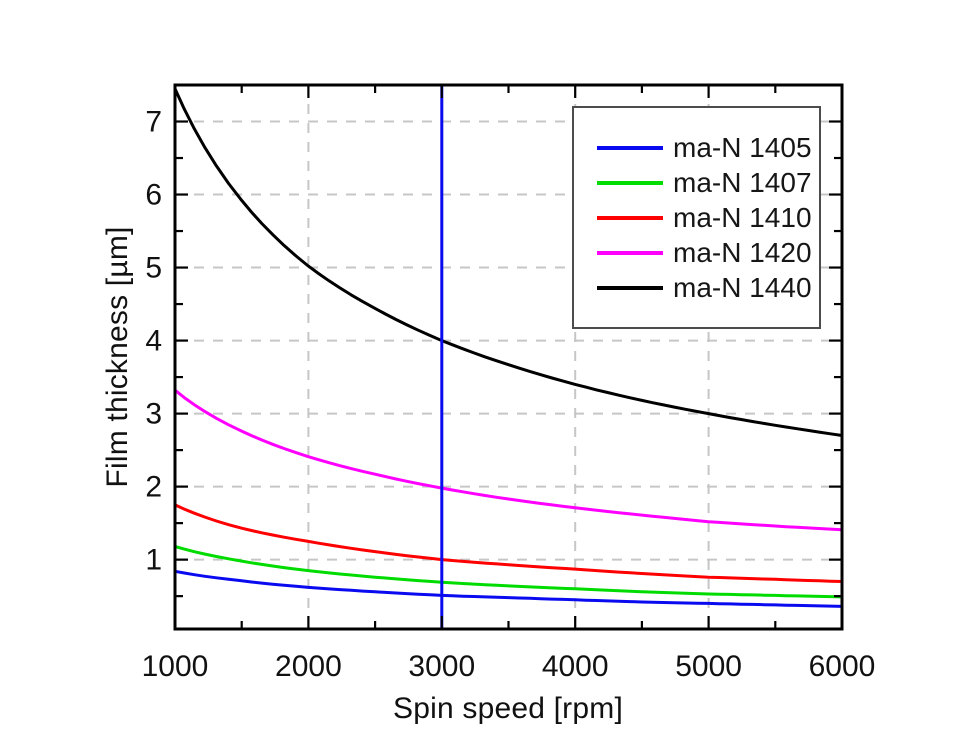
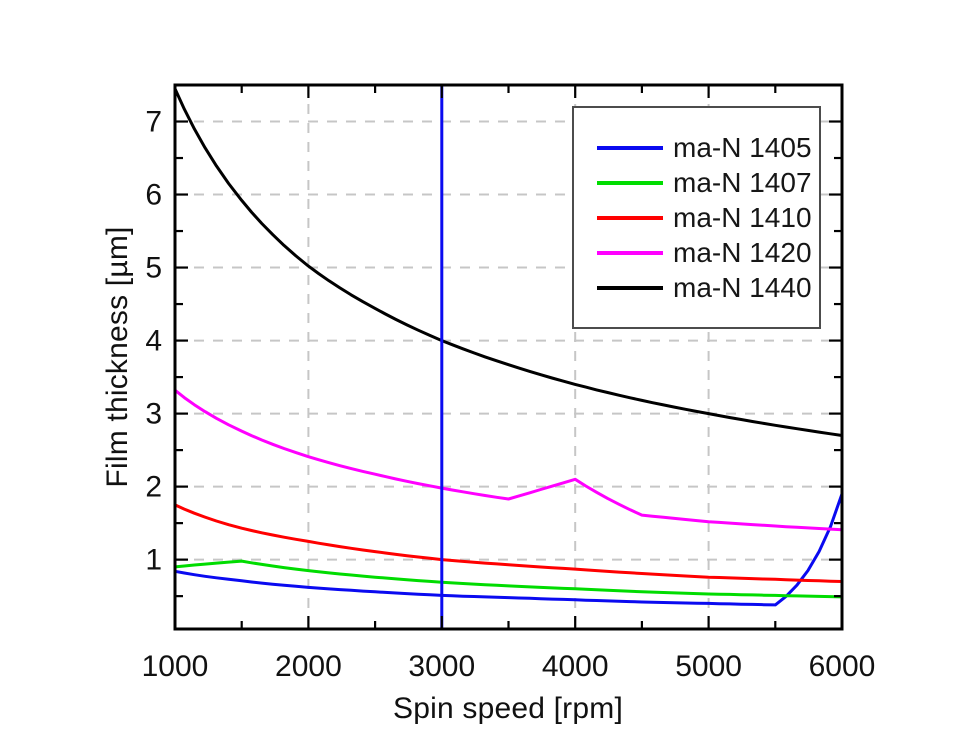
ma-N 1407/1000: 1.2 -> 0.9
ma-N 1420/4000: 1.7 -> 2.1
ma-N 1405/6000: 0.4 -> 1.9
